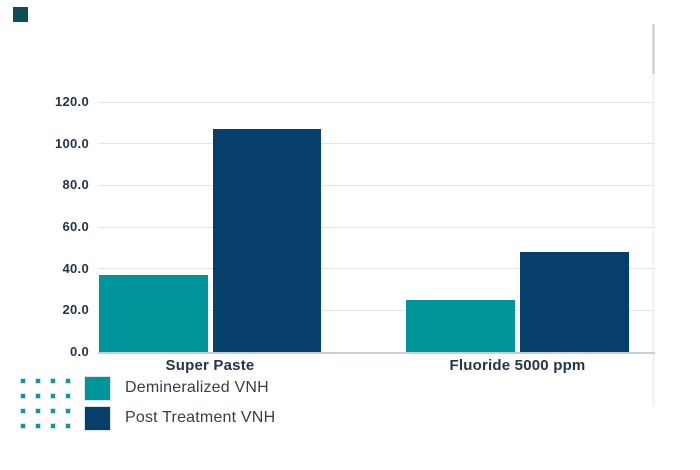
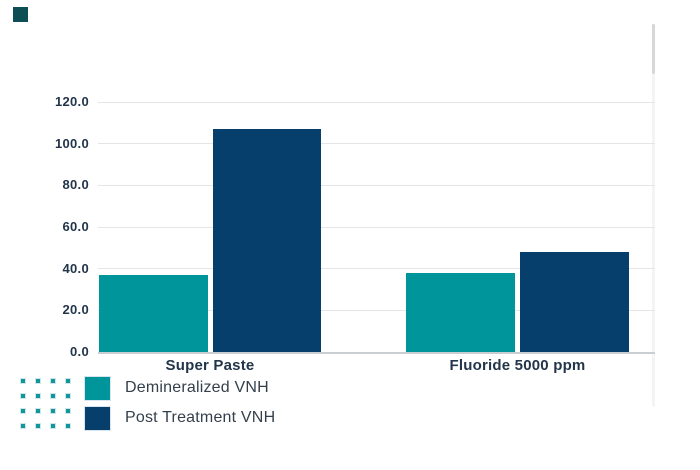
Demineralized VNH/Fluoride 5000 ppm: 25 -> 38
